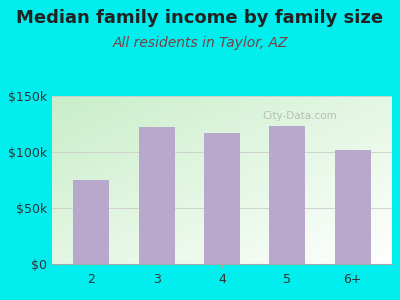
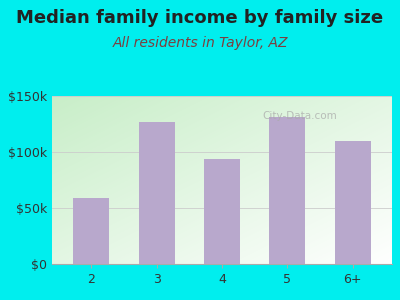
2: $75k -> $59k
3: $122k -> $127k
4: $117k -> $94k
5: $123k -> $131k
6+: $102k -> $110k
